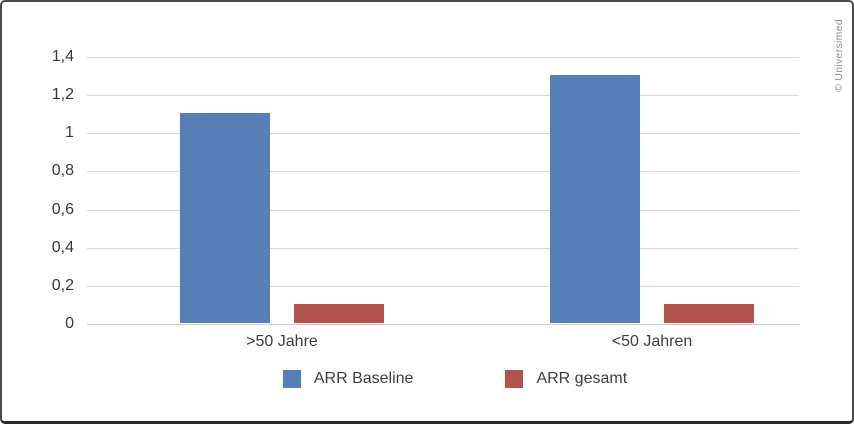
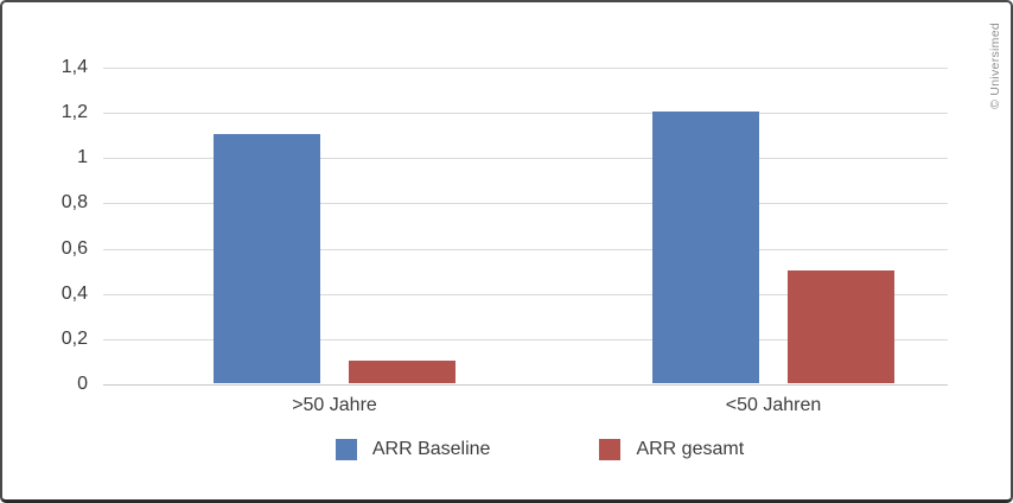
ARR Baseline/<50 Jahren: 1,3 -> 1,2
ARR gesamt/<50 Jahren: 0,1 -> 0,5
